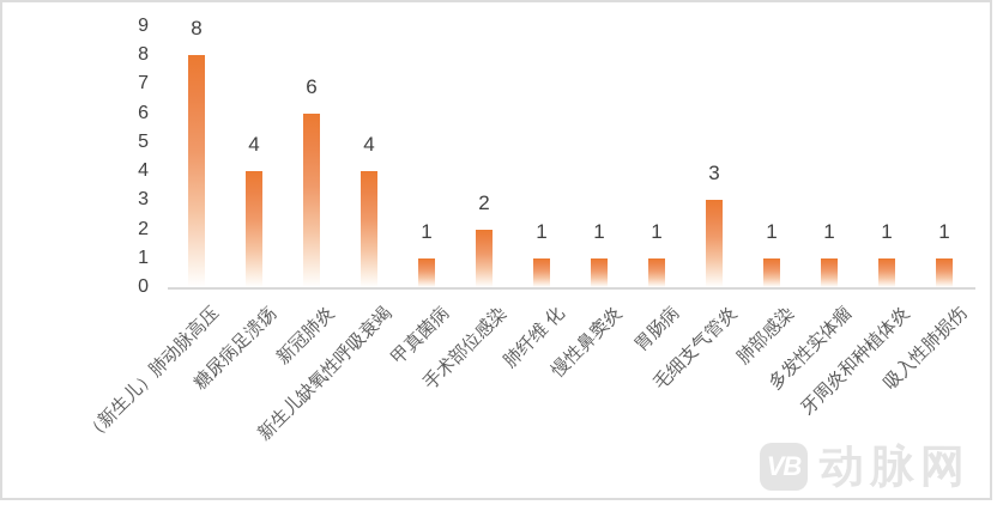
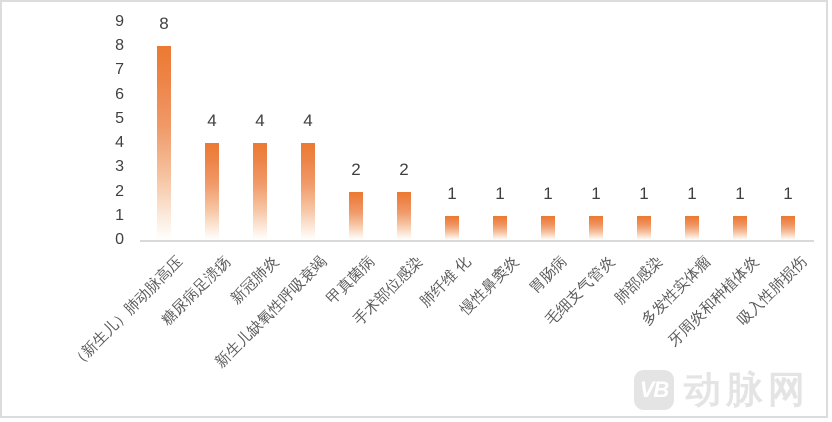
新冠肺炎: 6 -> 4
甲真菌病: 1 -> 2
毛细支气管炎: 3 -> 1
